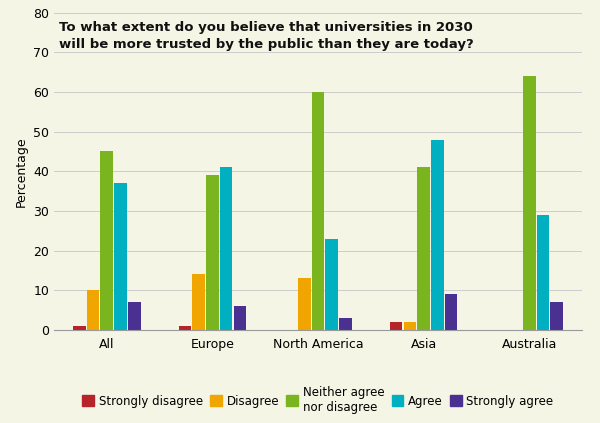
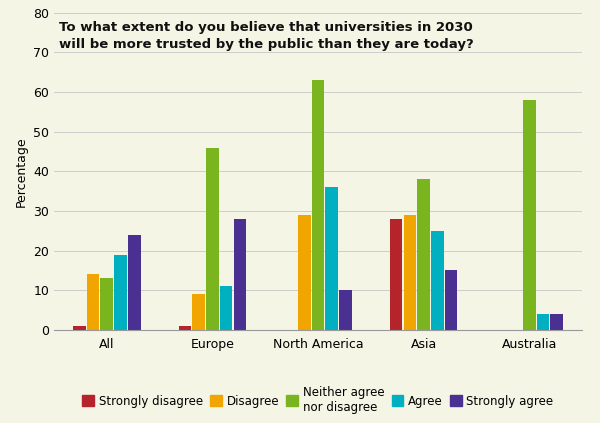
Disagree/All: 10 -> 14
Neither agree nor disagree/All: 45 -> 13
Agree/All: 37 -> 19
Strongly agree/All: 7 -> 24
Disagree/Europe: 14 -> 9
Neither agree nor disagree/Europe: 39 -> 46
Agree/Europe: 41 -> 11
Strongly agree/Europe: 6 -> 28
Disagree/North America: 13 -> 29
Neither agree nor disagree/North America: 60 -> 63
Agree/North America: 23 -> 36
Strongly agree/North America: 3 -> 10
Strongly disagree/Asia: 2 -> 28
Disagree/Asia: 2 -> 29
Neither agree nor disagree/Asia: 41 -> 38
Agree/Asia: 48 -> 25
Strongly agree/Asia: 9 -> 15
Neither agree nor disagree/Australia: 64 -> 58
Agree/Australia: 29 -> 4
Strongly agree/Australia: 7 -> 4
